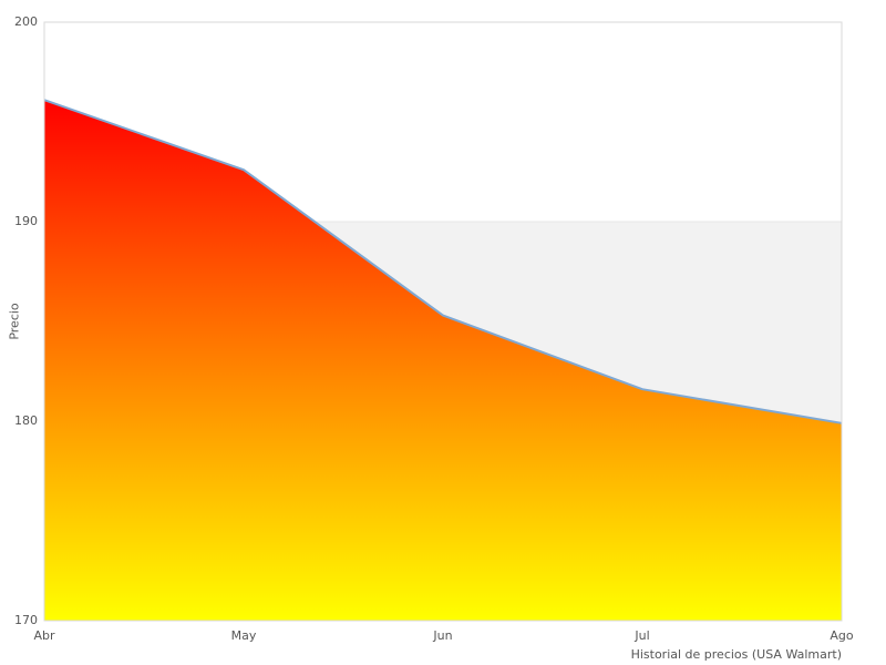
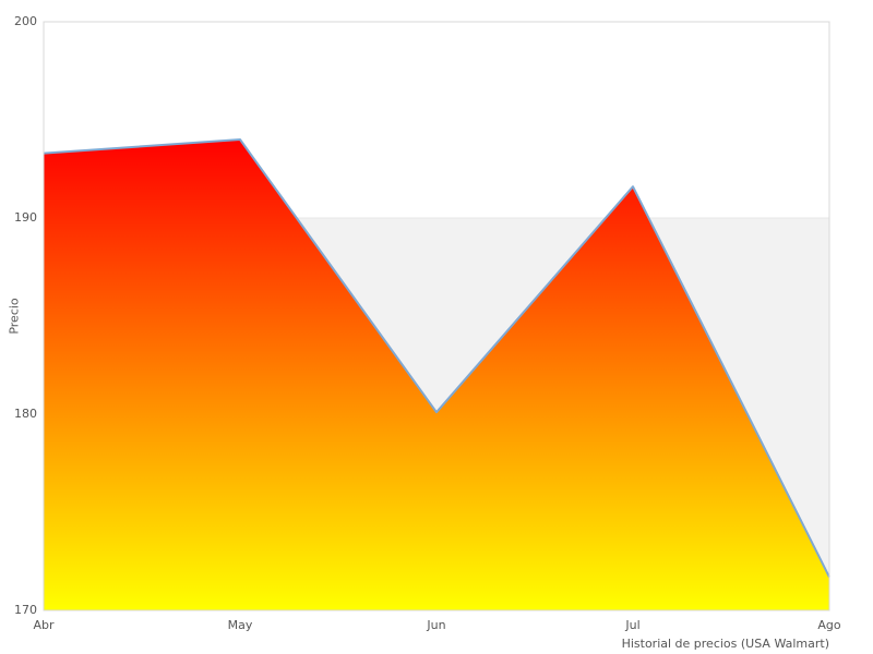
Abr: 196.1 -> 193.3
May: 192.6 -> 194.0
Jun: 185.3 -> 180.1
Jul: 181.6 -> 191.6
Ago: 179.9 -> 171.7
